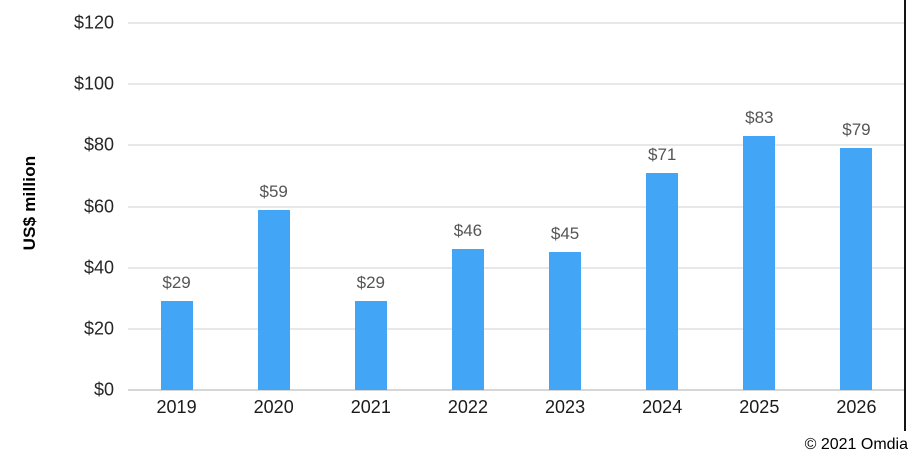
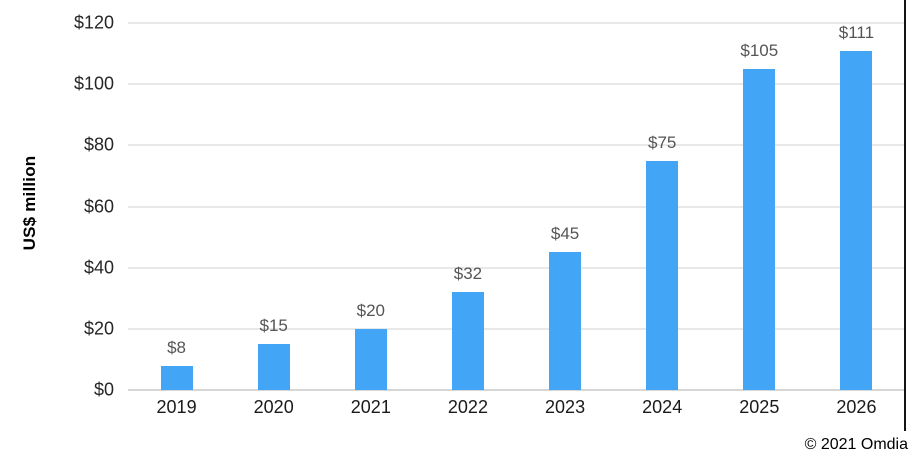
2019: $29 -> $8
2020: $59 -> $15
2021: $29 -> $20
2022: $46 -> $32
2024: $71 -> $75
2025: $83 -> $105
2026: $79 -> $111
